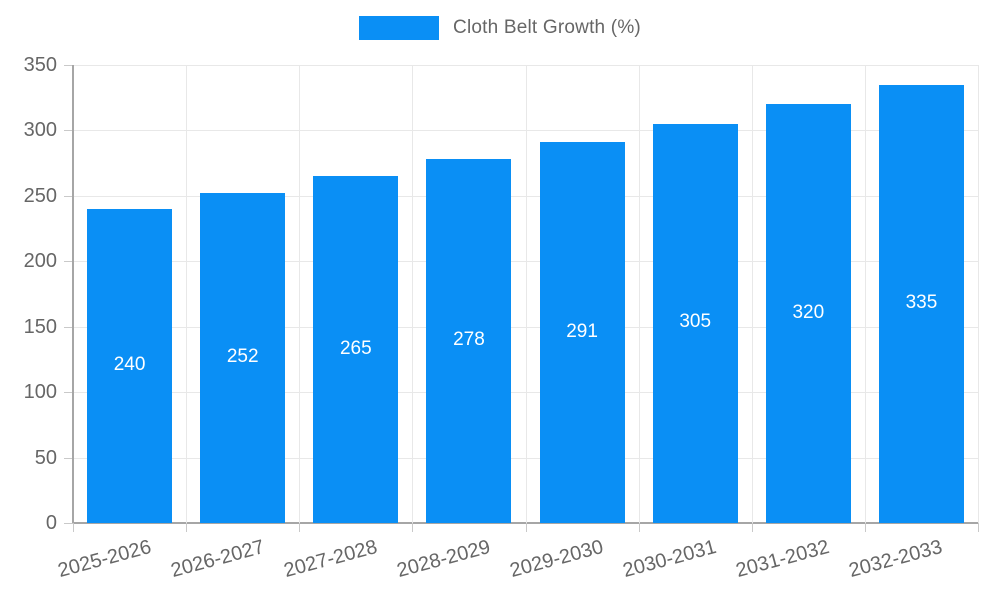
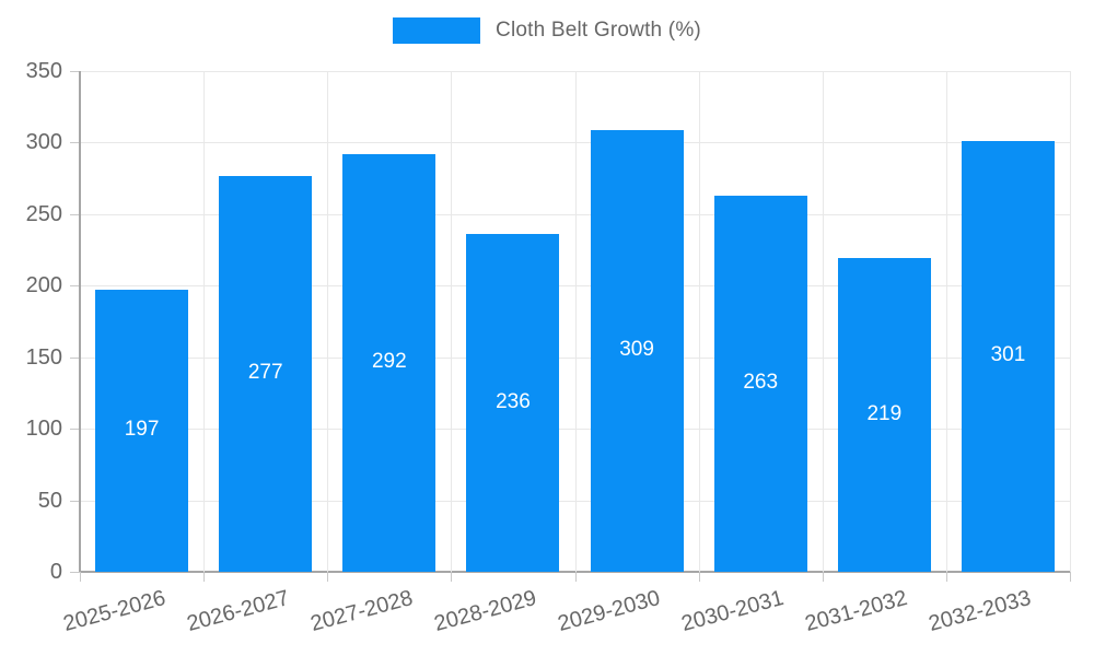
2025-2026: 240 -> 197
2026-2027: 252 -> 277
2027-2028: 265 -> 292
2028-2029: 278 -> 236
2029-2030: 291 -> 309
2030-2031: 305 -> 263
2031-2032: 320 -> 219
2032-2033: 335 -> 301
